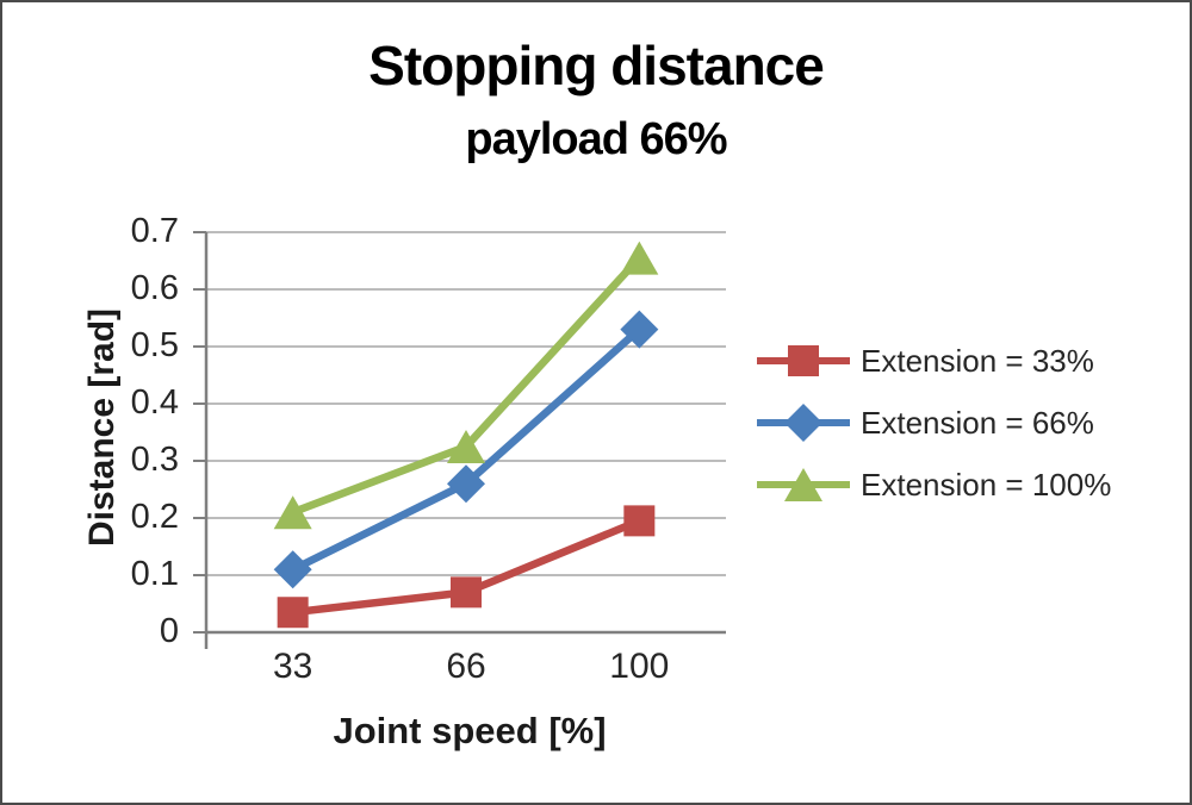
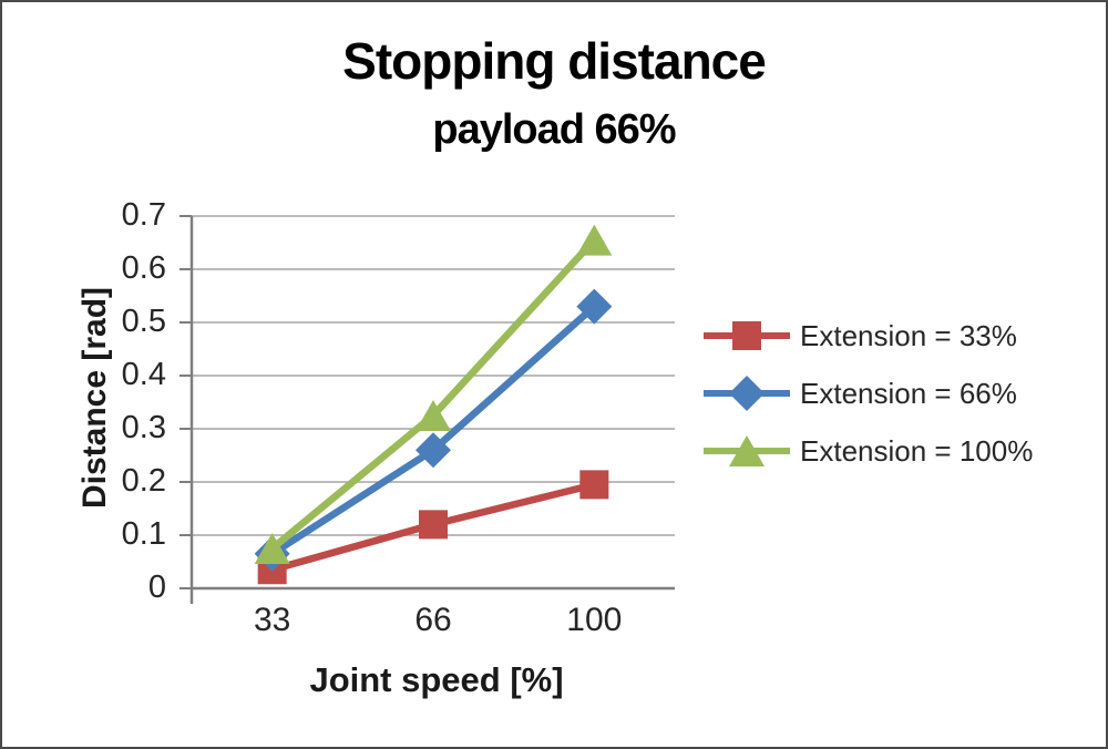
Extension = 66%/33: 0.11 -> 0.07
Extension = 100%/33: 0.21 -> 0.07
Extension = 33%/66: 0.07 -> 0.12
